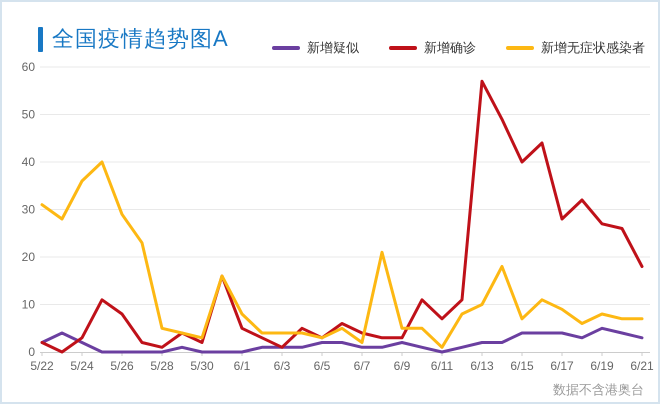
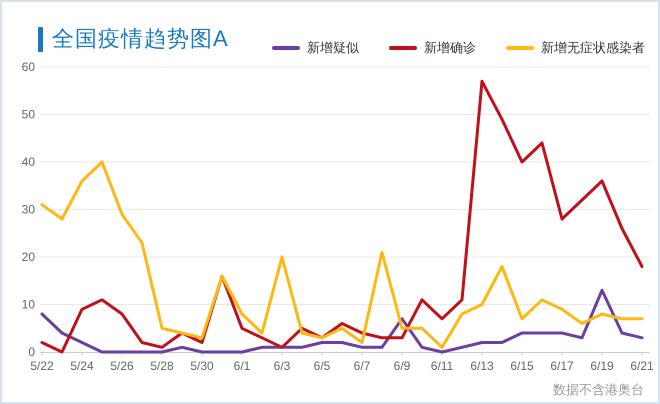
新增疑似/5/22: 2 -> 8
新增确诊/5/24: 3 -> 9
新增无症状感染者/6/3: 4 -> 20
新增疑似/6/9: 2 -> 7
新增疑似/6/19: 5 -> 13
新增确诊/6/19: 27 -> 36
